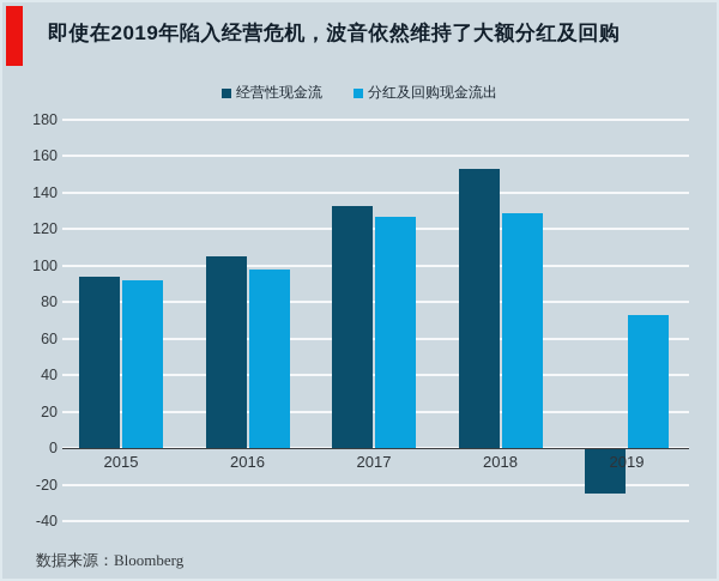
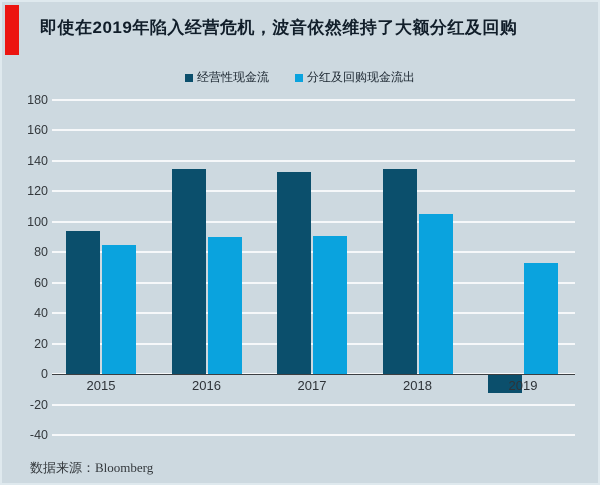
分红及回购现金流出/2015: 92 -> 85
经营性现金流/2016: 105 -> 135
分红及回购现金流出/2016: 98 -> 90
分红及回购现金流出/2017: 127 -> 91
经营性现金流/2018: 153 -> 135
分红及回购现金流出/2018: 129 -> 105
经营性现金流/2019: -24 -> -12
